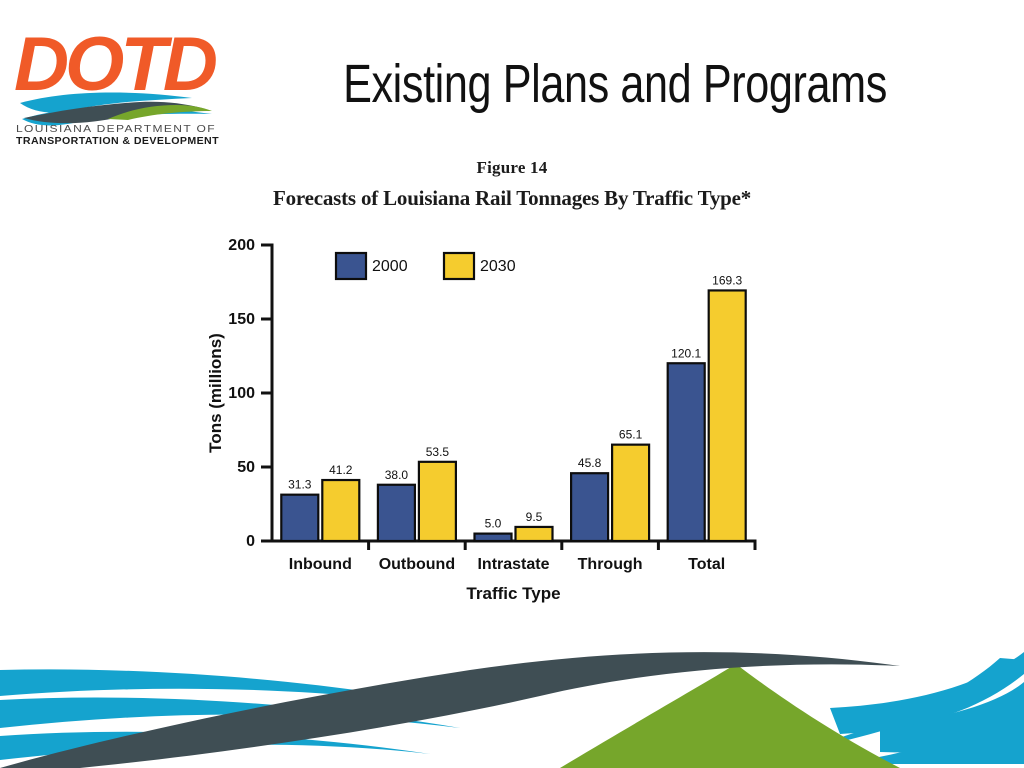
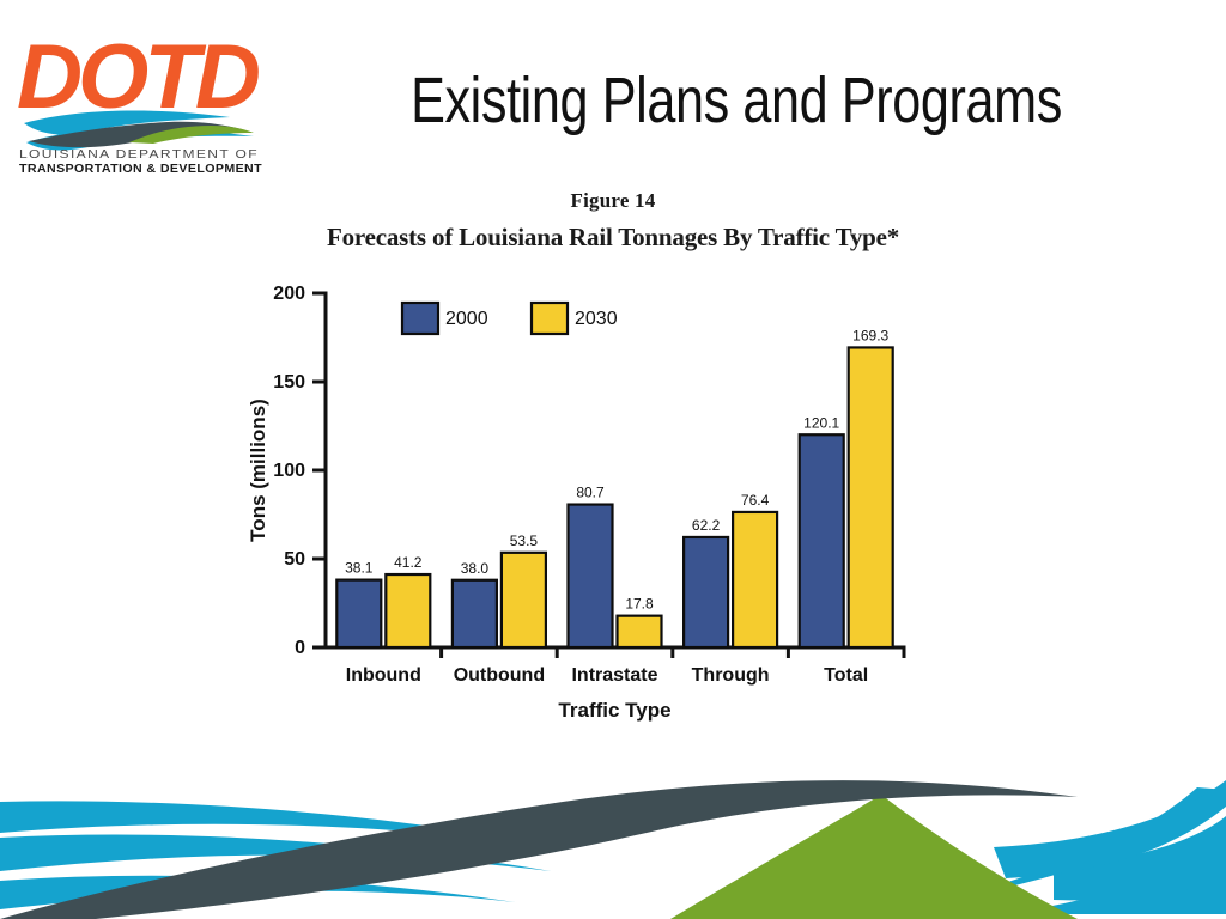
2000/Inbound: 31.3 -> 38.1
2000/Intrastate: 5.0 -> 80.7
2030/Intrastate: 9.5 -> 17.8
2000/Through: 45.8 -> 62.2
2030/Through: 65.1 -> 76.4
